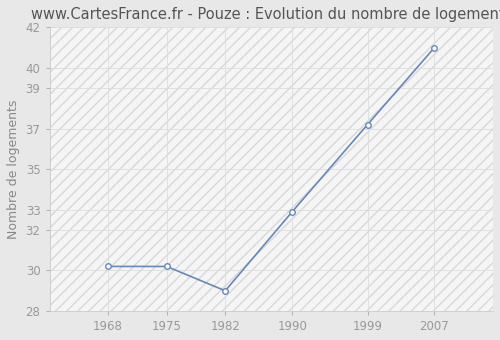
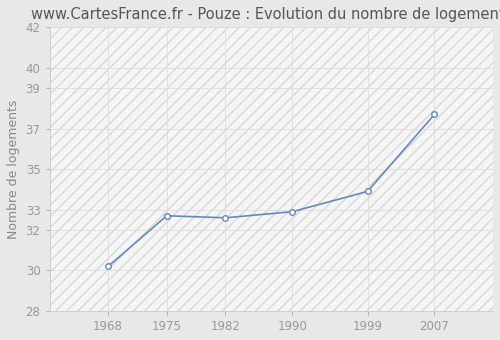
1975: 30.2 -> 32.7
1982: 29.0 -> 32.6
1999: 37.2 -> 33.9
2007: 41.0 -> 37.7
